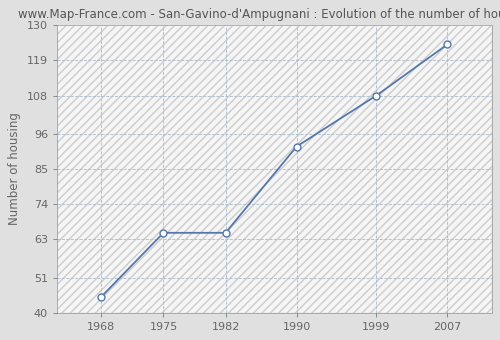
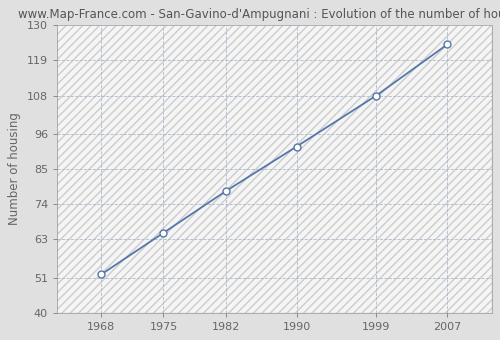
1968: 45 -> 52
1982: 65 -> 78
